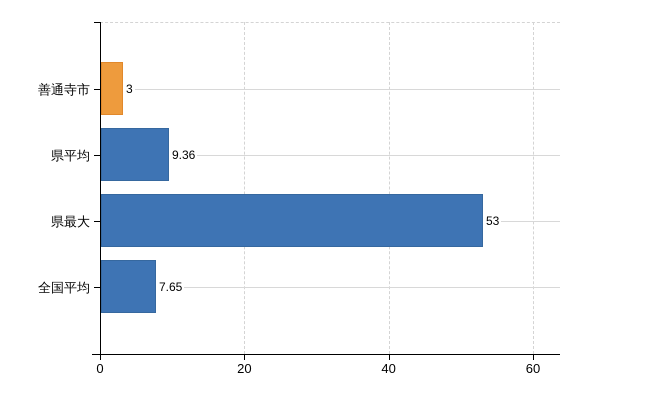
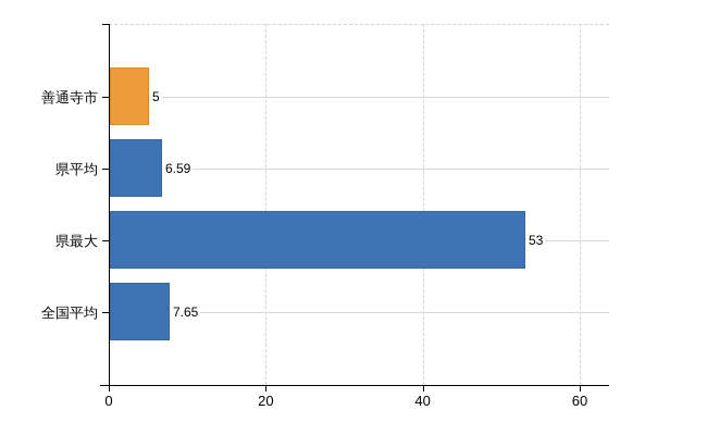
善通寺市: 3 -> 5
県平均: 9.36 -> 6.59
